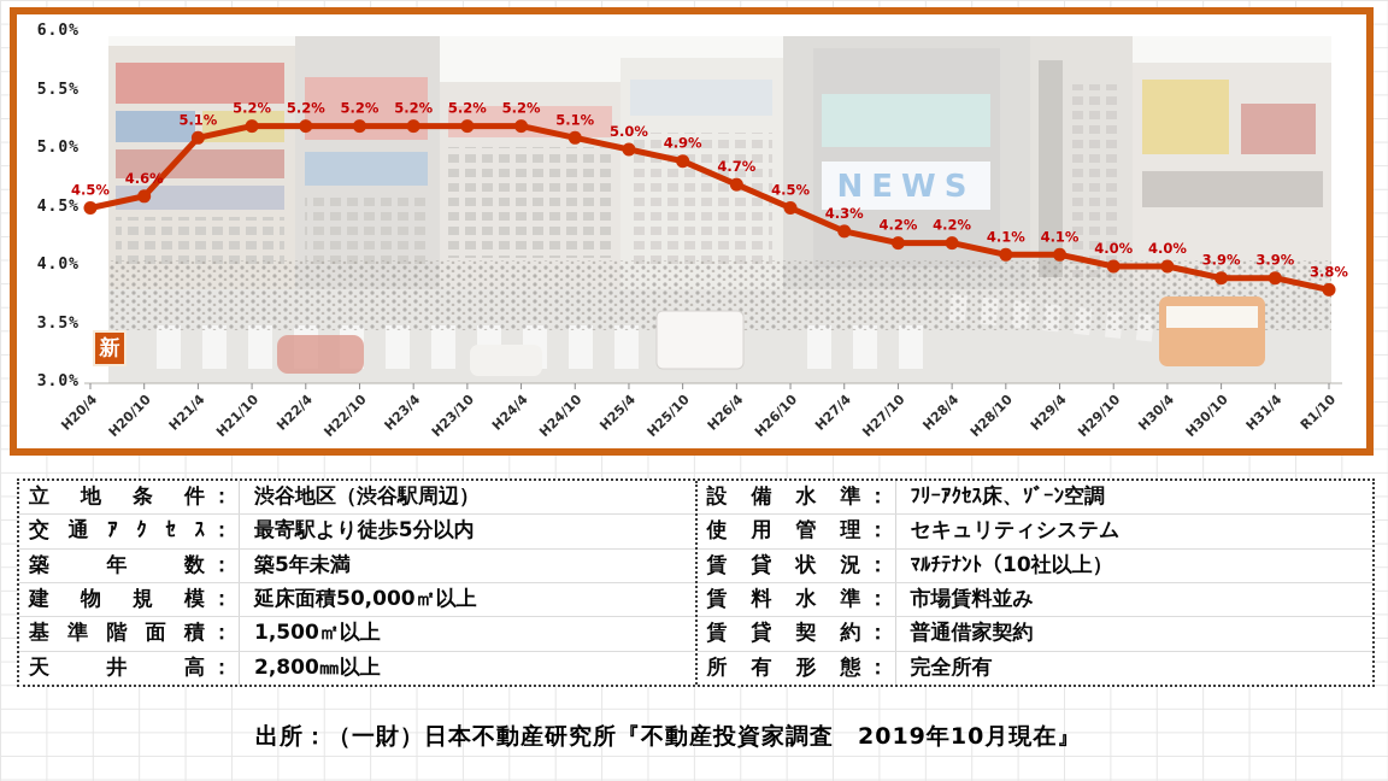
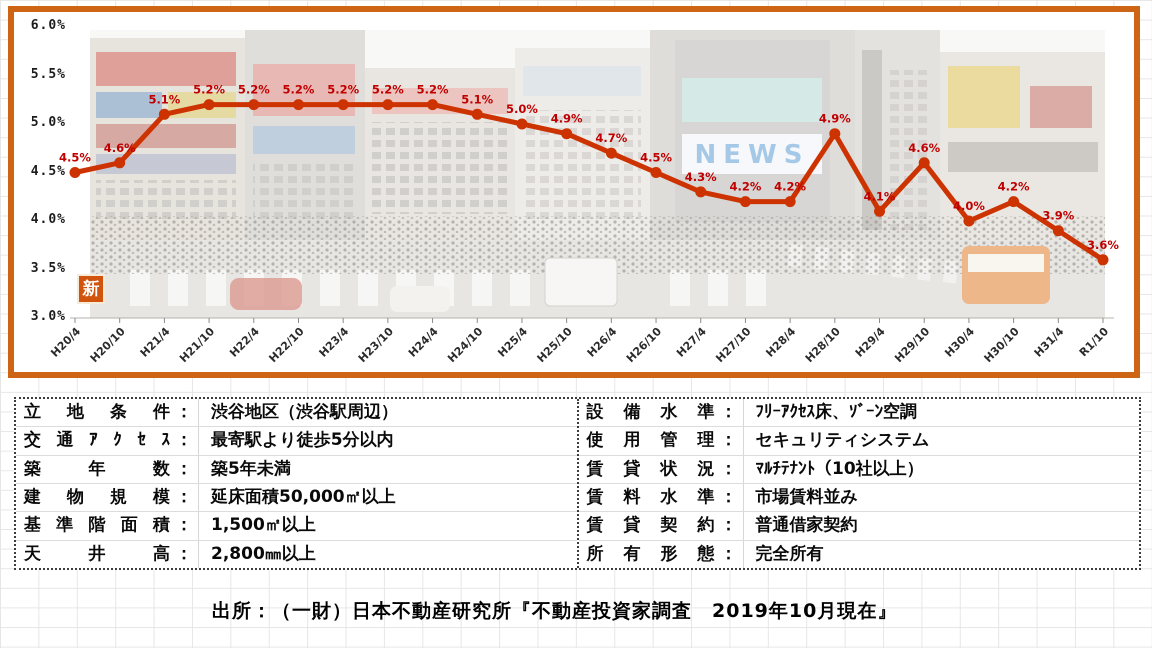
H28/10: 4.1% -> 4.9%
H29/10: 4.0% -> 4.6%
H30/10: 3.9% -> 4.2%
R1/10: 3.8% -> 3.6%
